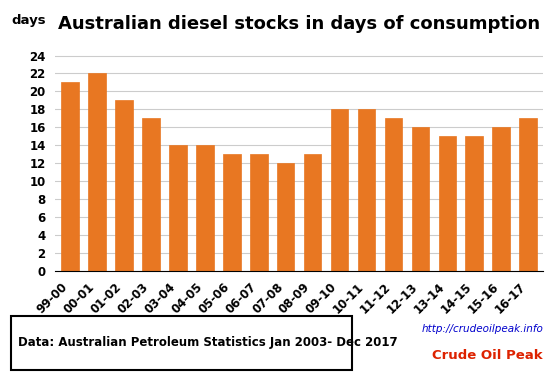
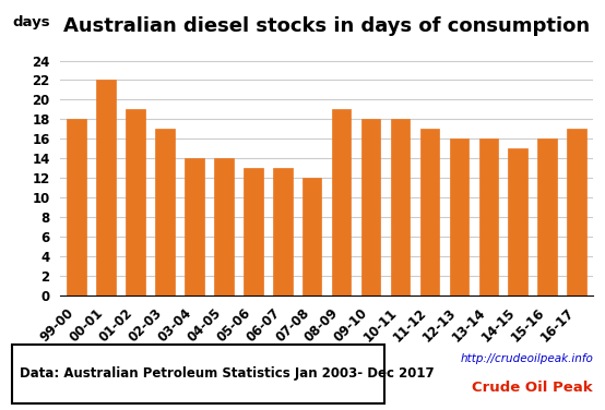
99-00: 21 -> 18
08-09: 13 -> 19
13-14: 15 -> 16
